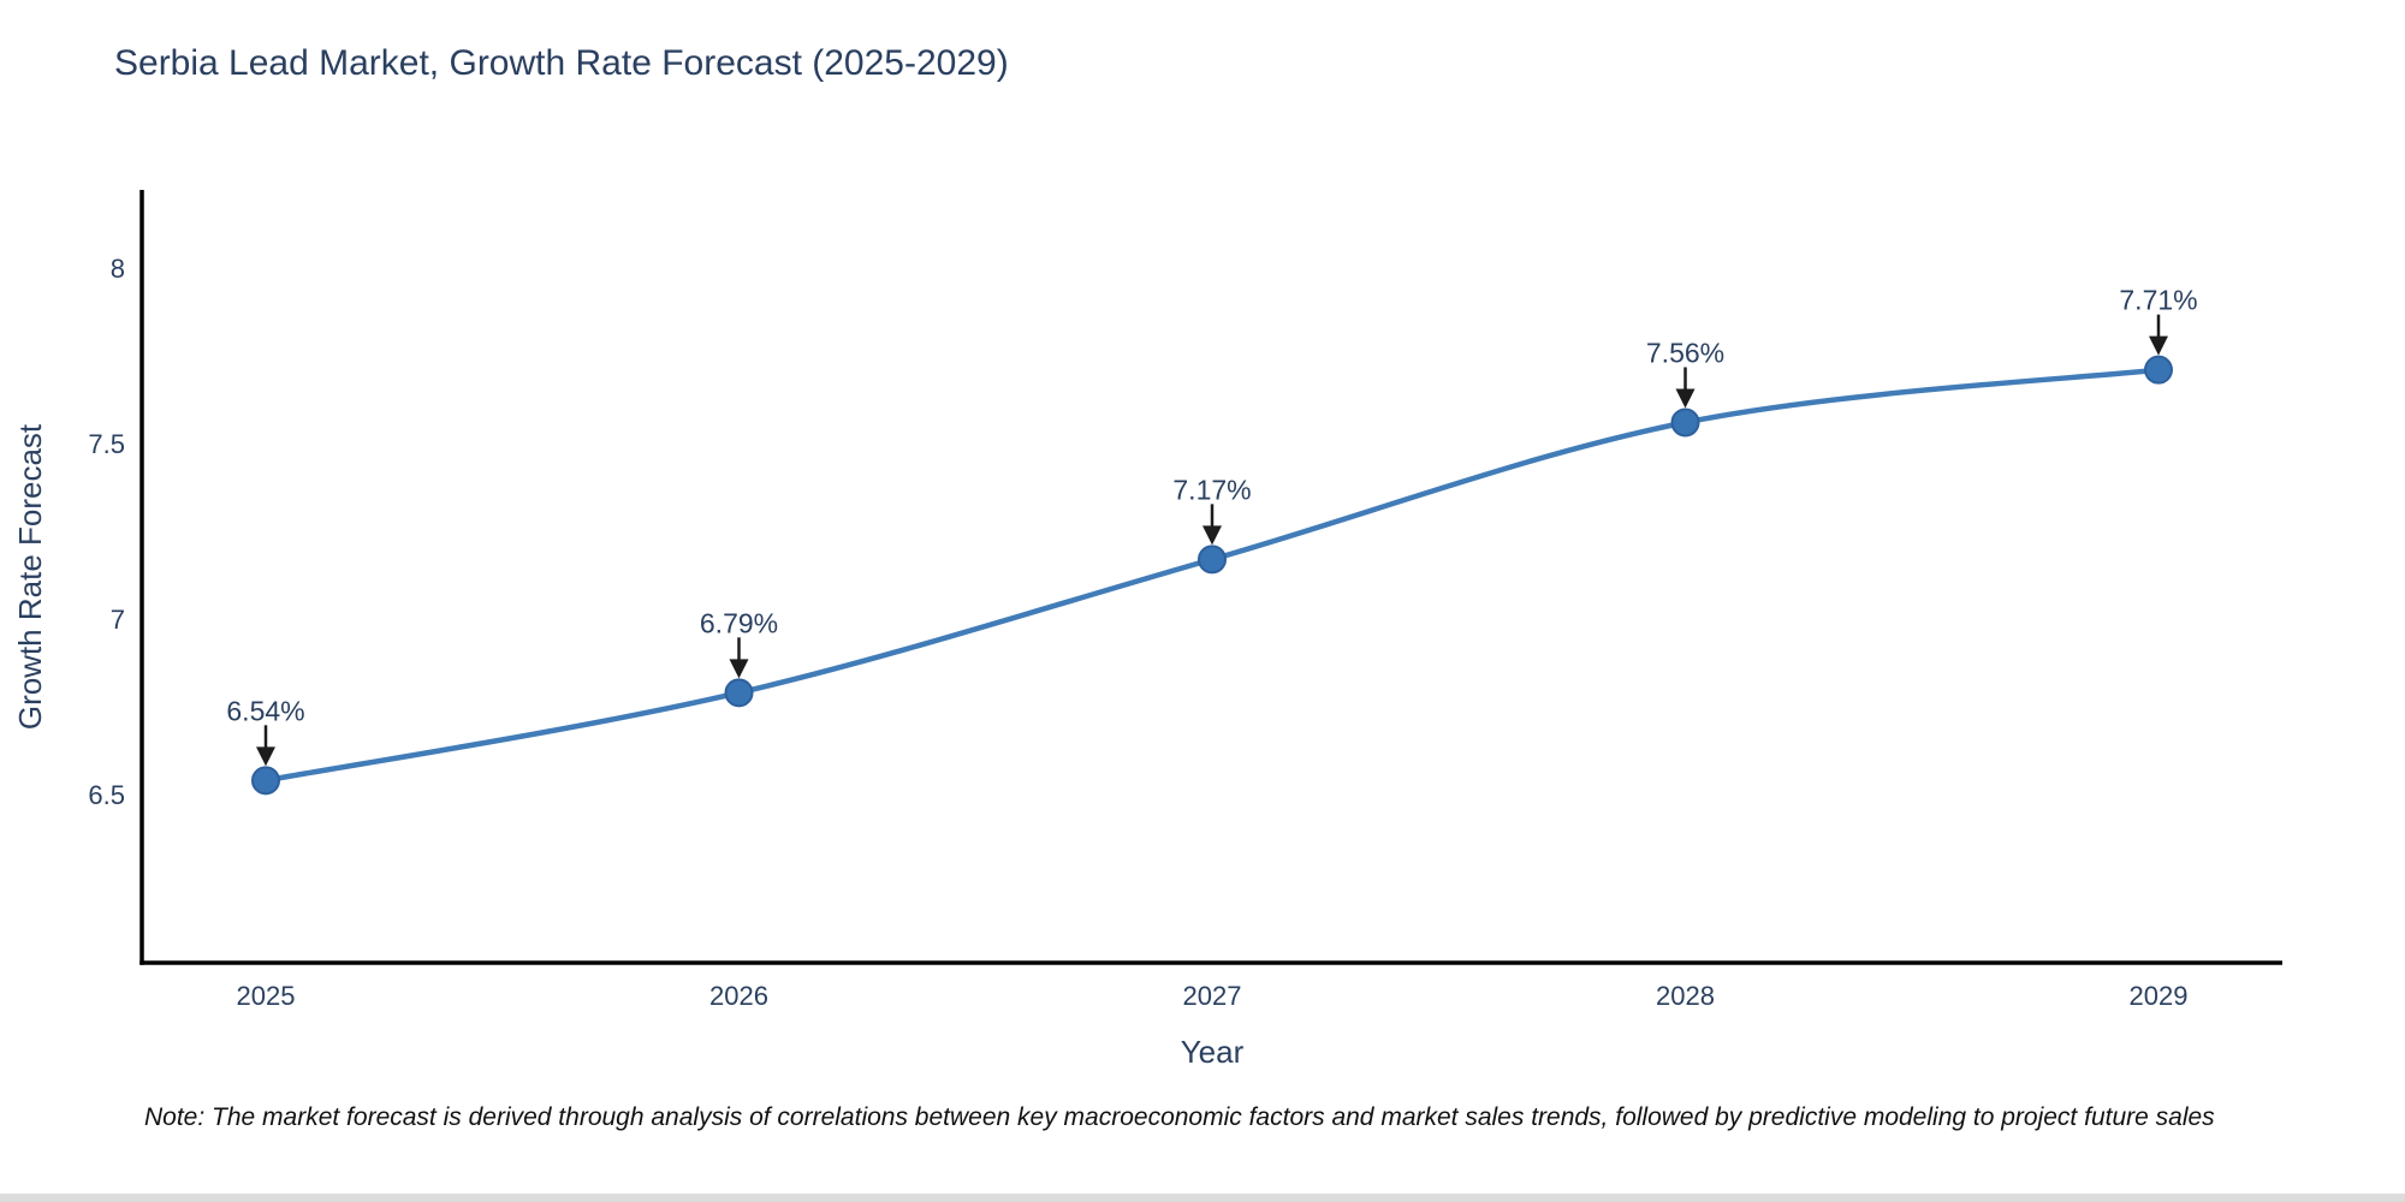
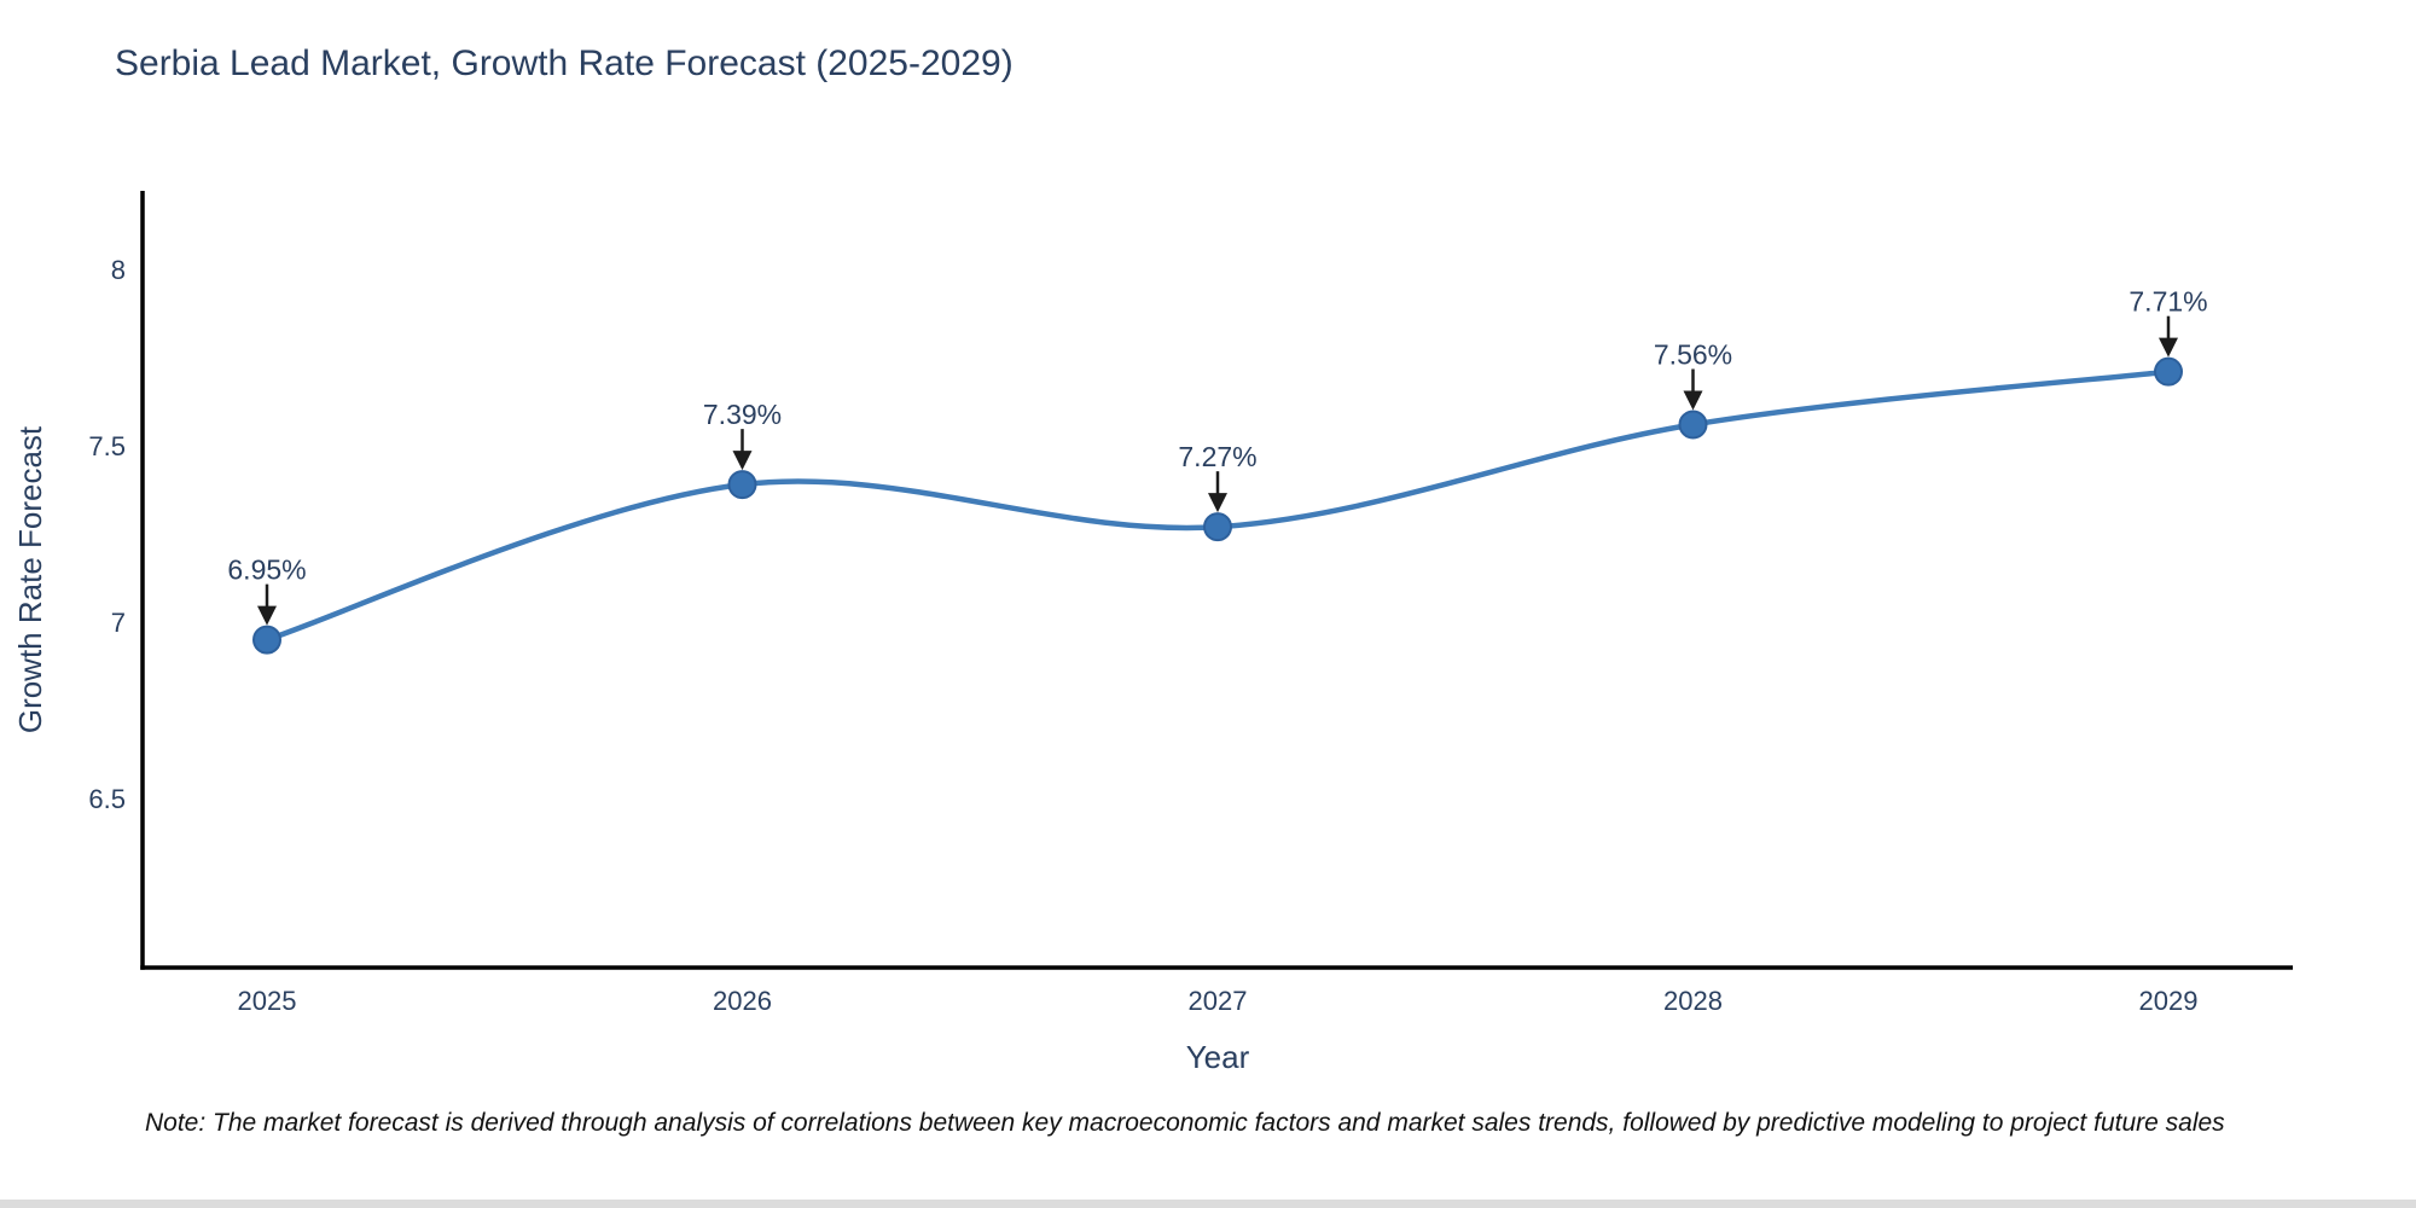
2025: 6.54% -> 6.95%
2026: 6.79% -> 7.39%
2027: 7.17% -> 7.27%
